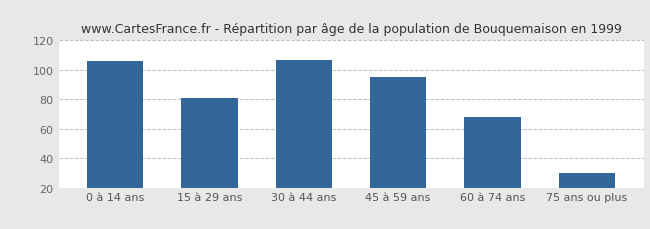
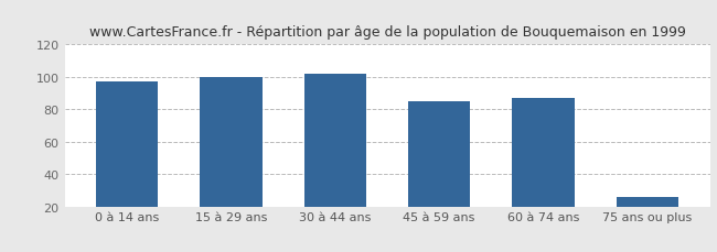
0 à 14 ans: 106 -> 97
15 à 29 ans: 81 -> 100
30 à 44 ans: 107 -> 102
45 à 59 ans: 95 -> 85
60 à 74 ans: 68 -> 87
75 ans ou plus: 30 -> 26
